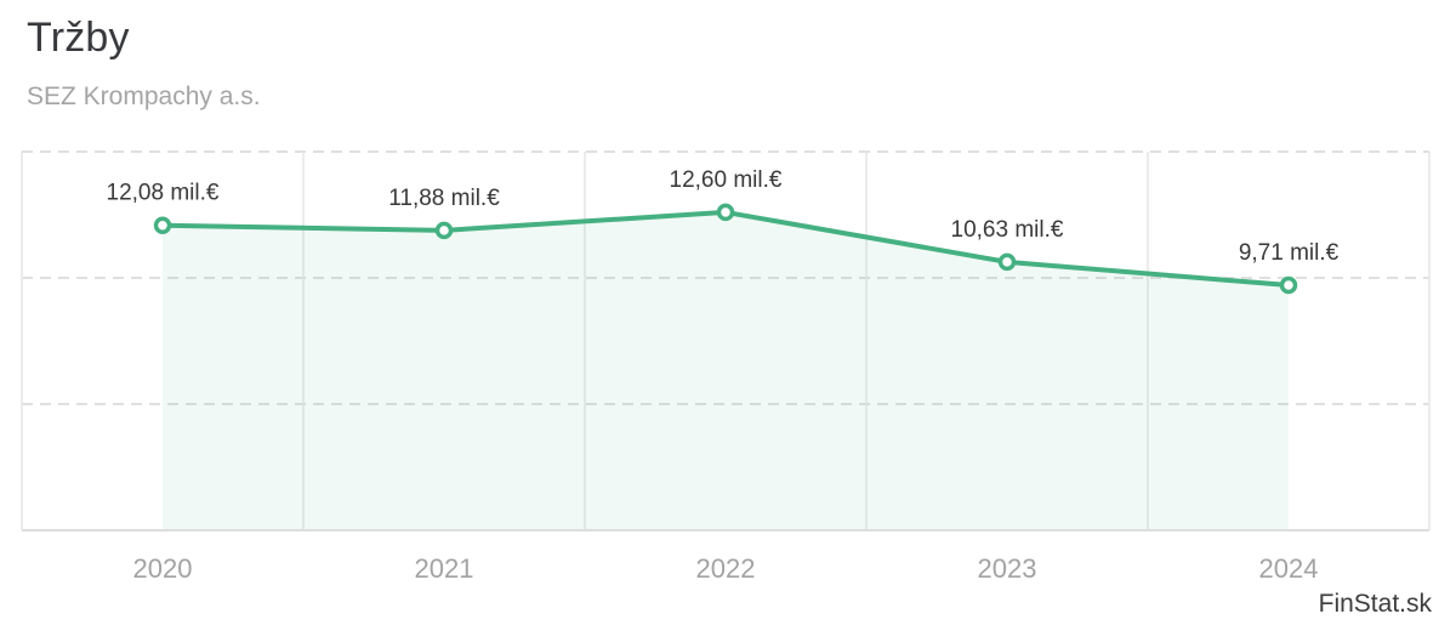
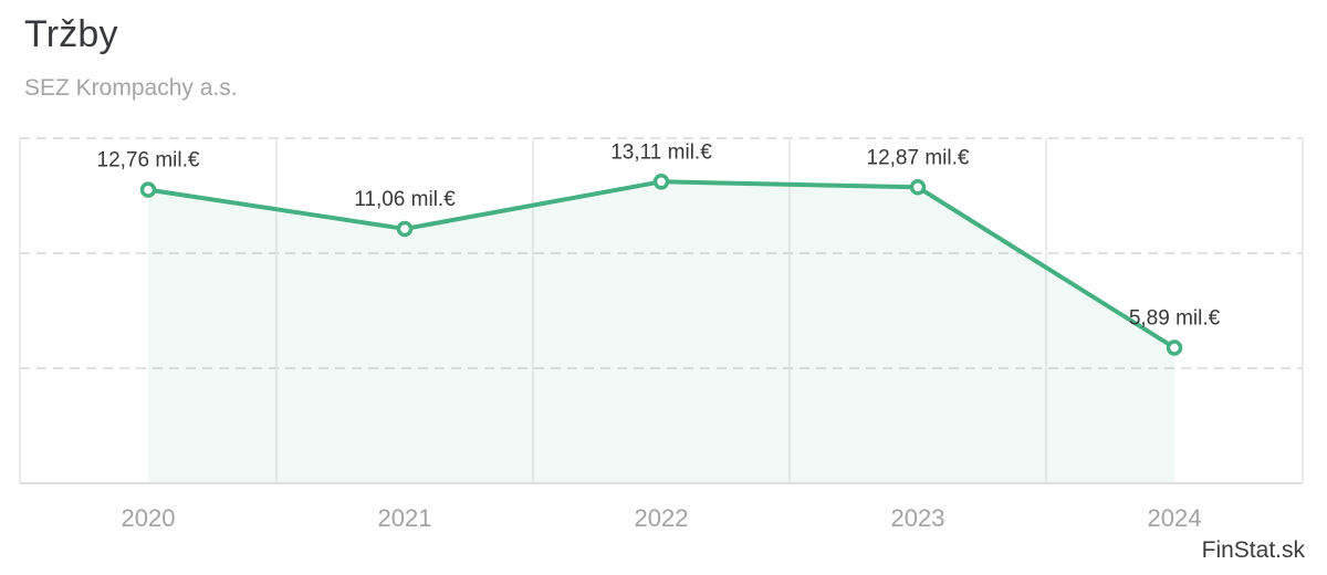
2020: 12,08 -> 12,76
2021: 11,88 -> 11,06
2022: 12,60 -> 13,11
2023: 10,63 -> 12,87
2024: 9,71 -> 5,89
